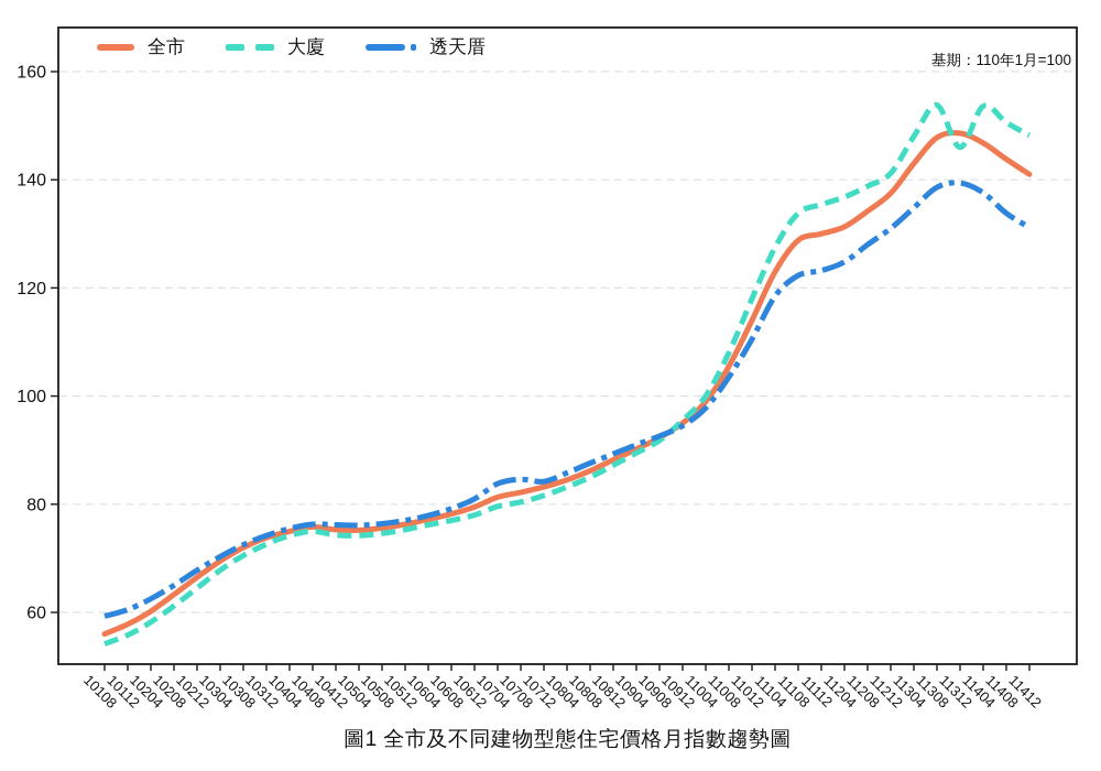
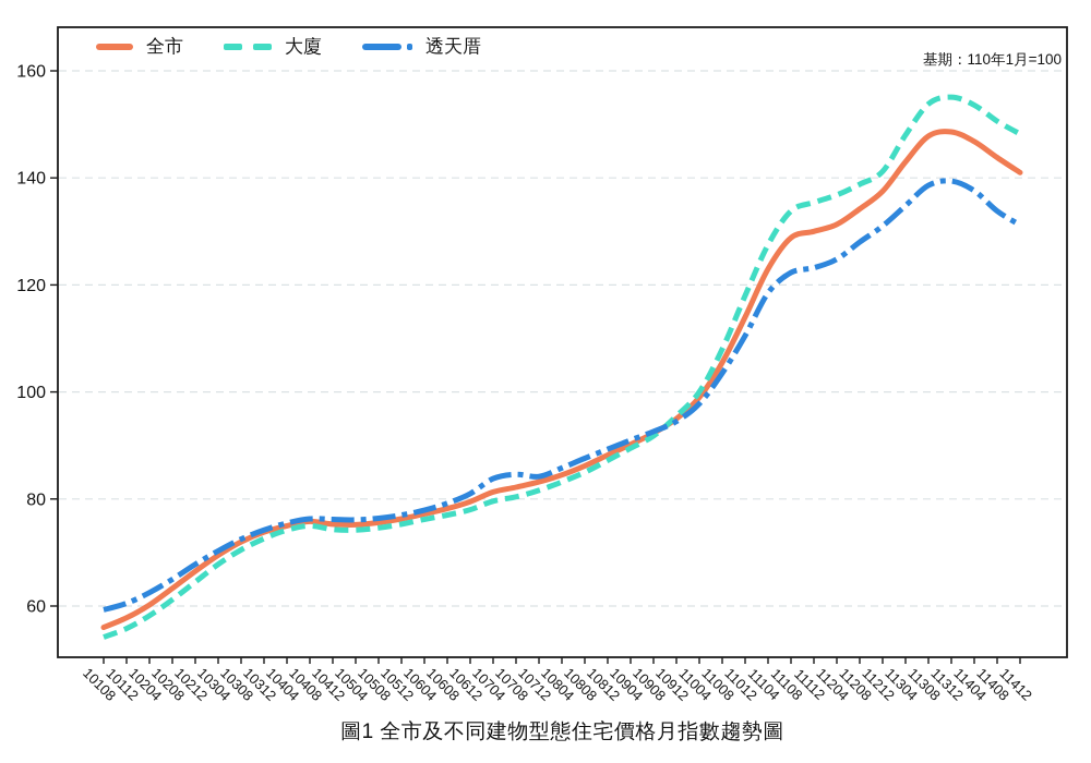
大廈/11312: 146 -> 155
